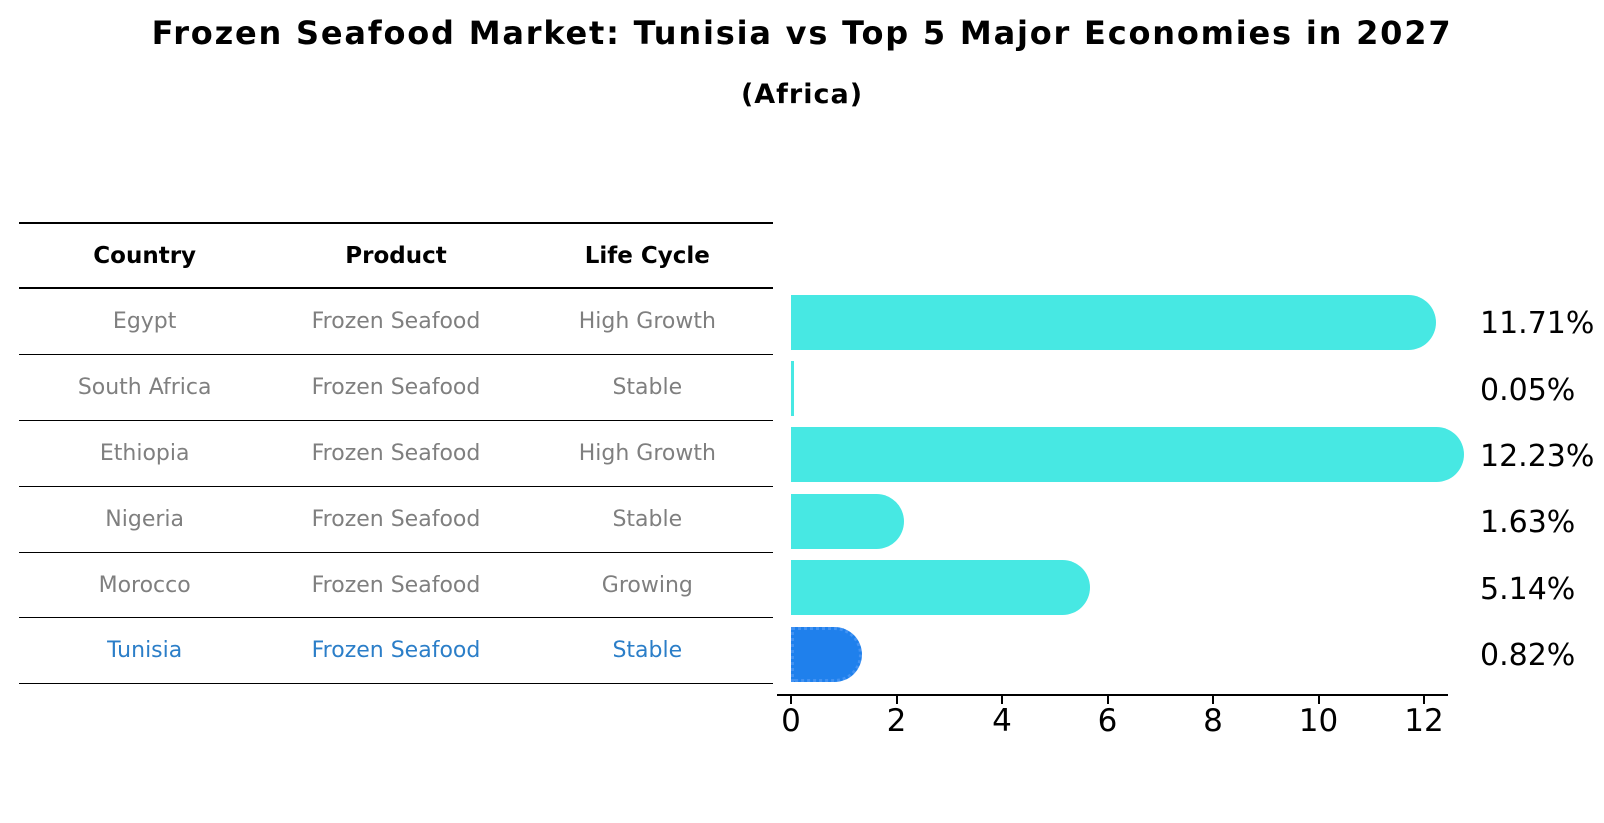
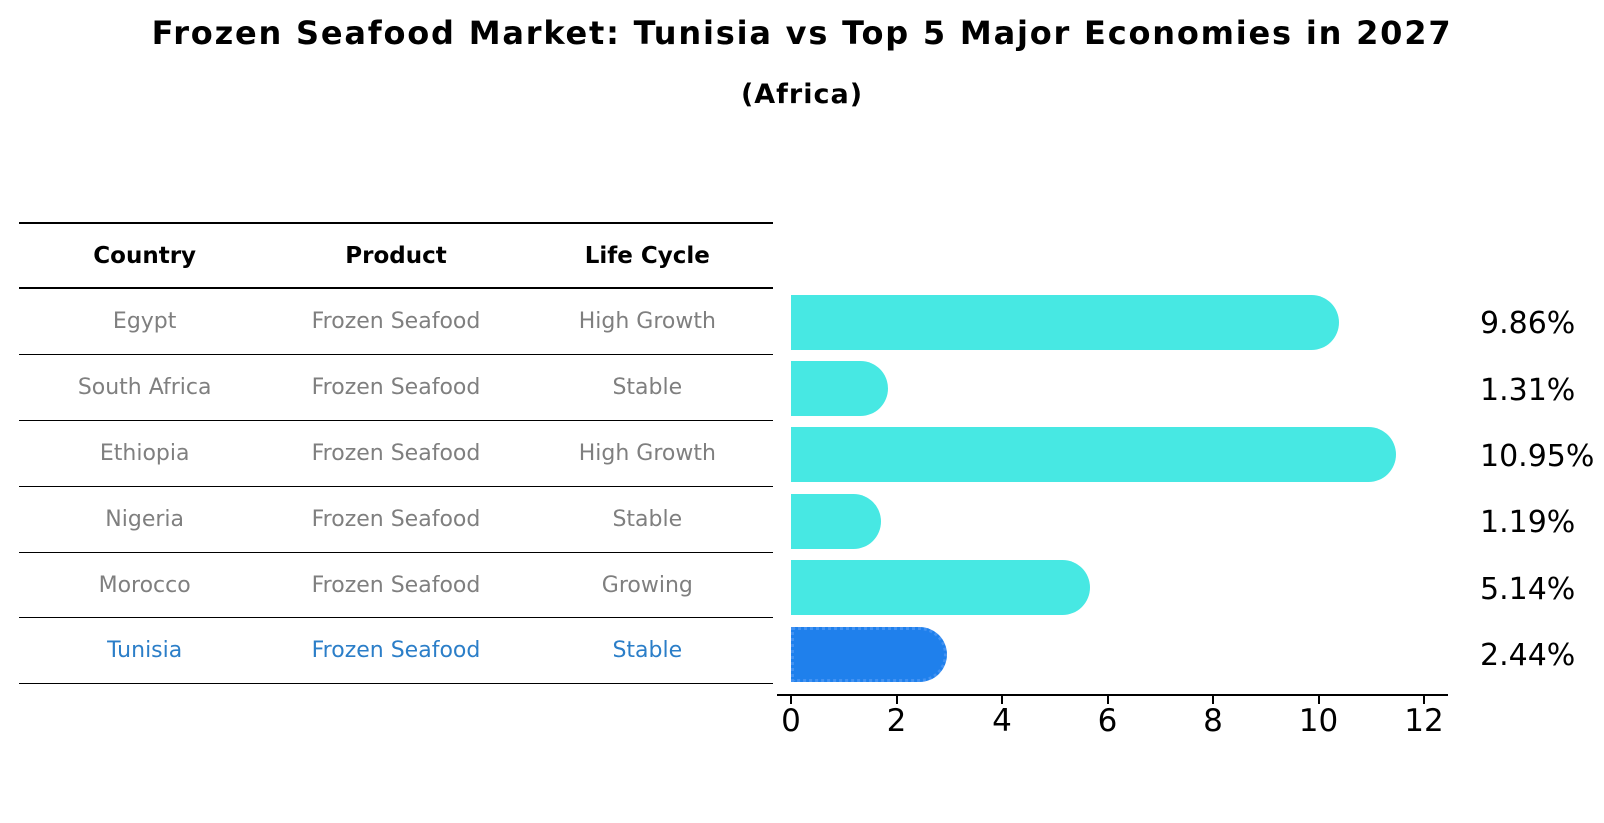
Egypt: 11.71% -> 9.86%
South Africa: 0.05% -> 1.31%
Ethiopia: 12.23% -> 10.95%
Nigeria: 1.63% -> 1.19%
Tunisia: 0.82% -> 2.44%
